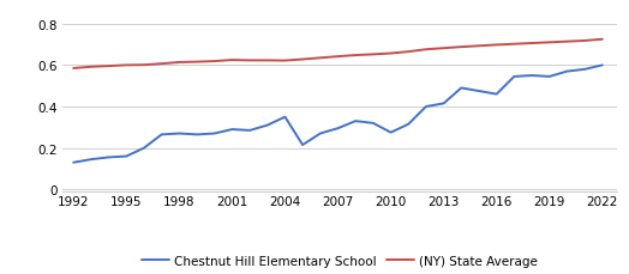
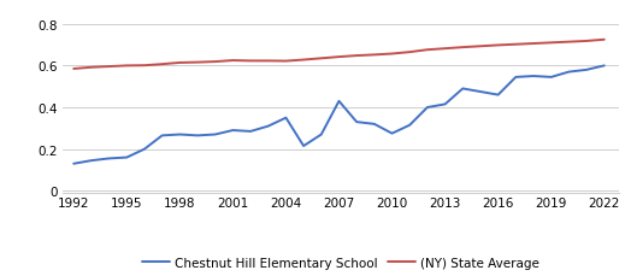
Chestnut Hill Elementary School/2007: 0.29 -> 0.43
